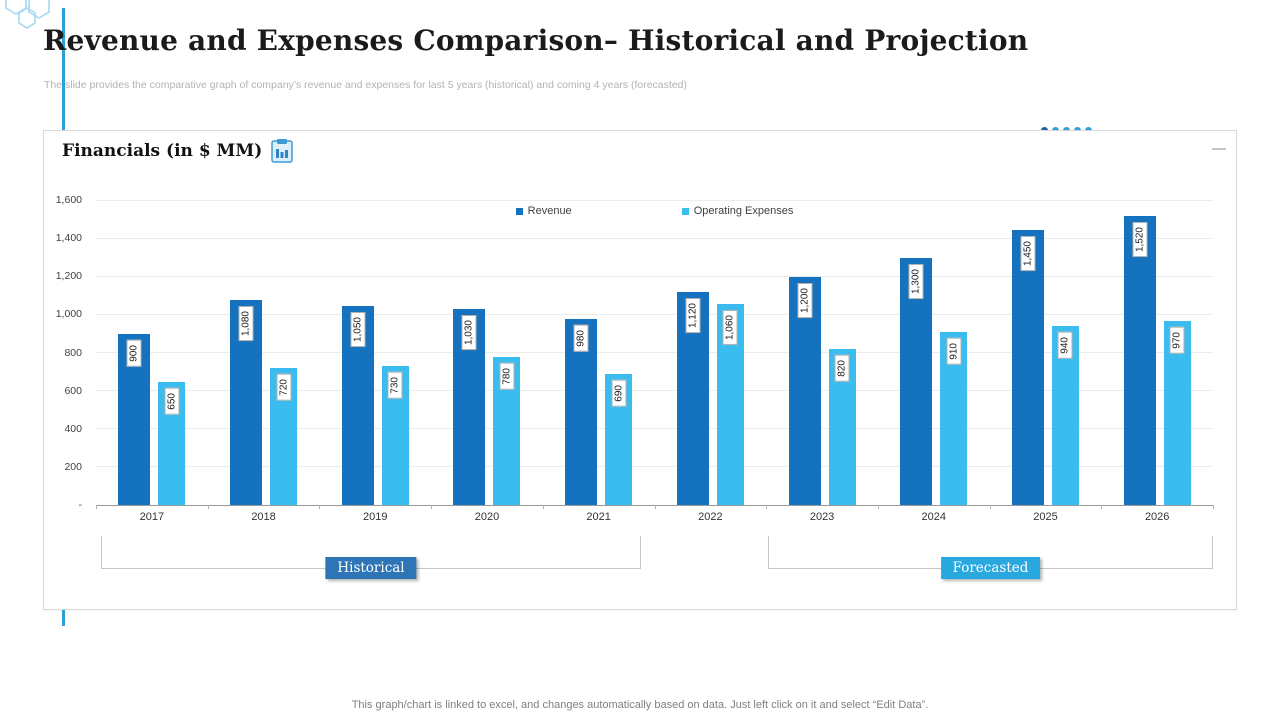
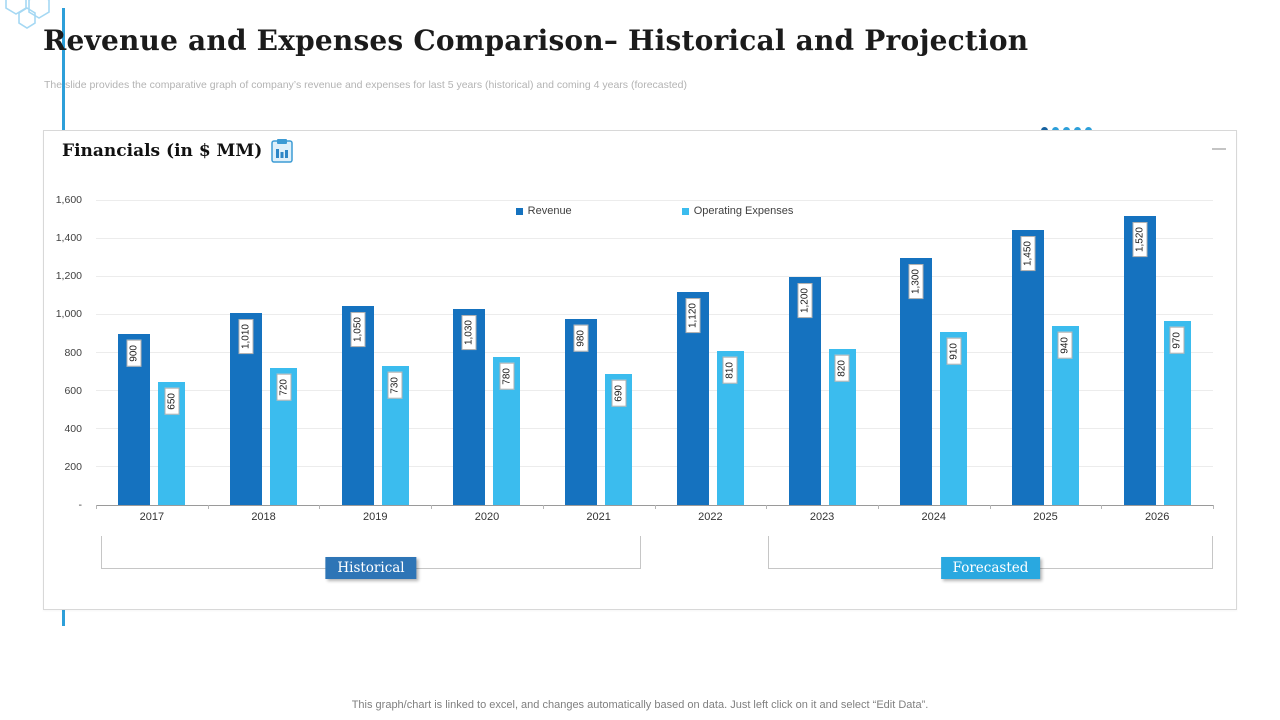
Revenue/2018: 1,080 -> 1,010
Operating Expenses/2022: 1,060 -> 810
